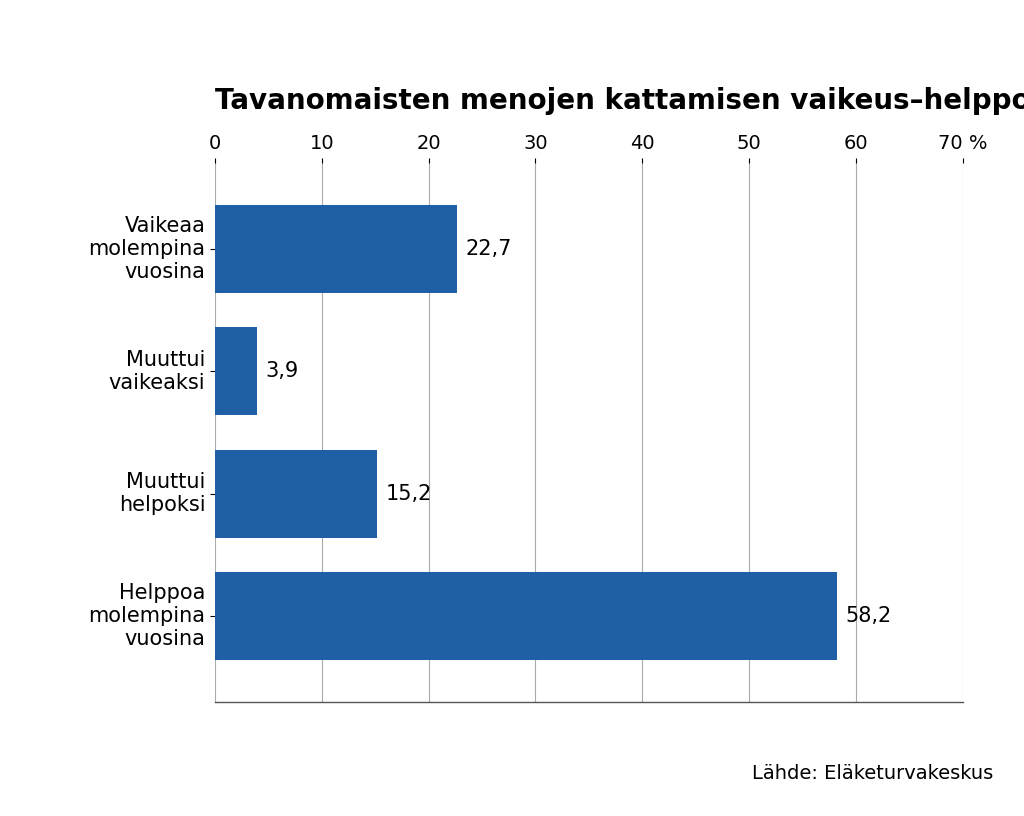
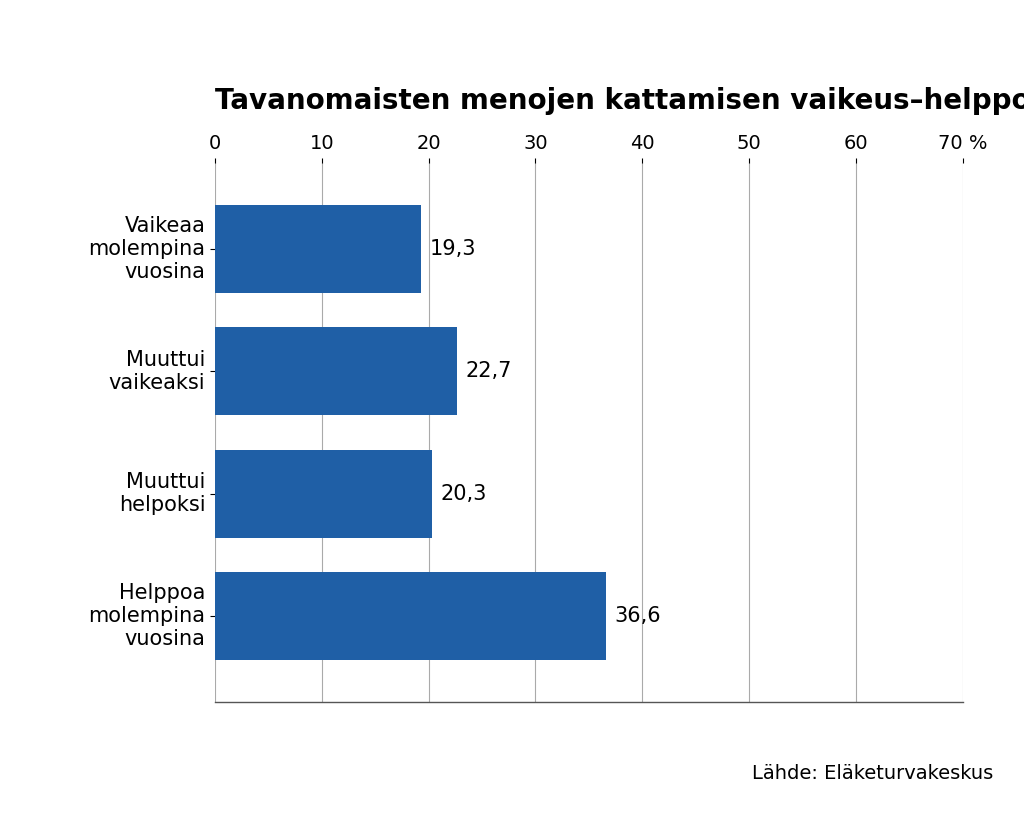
Vaikeaa molempina vuosina: 22,7 -> 19,3
Muuttui vaikeaksi: 3,9 -> 22,7
Muuttui helpoksi: 15,2 -> 20,3
Helppoa molempina vuosina: 58,2 -> 36,6
